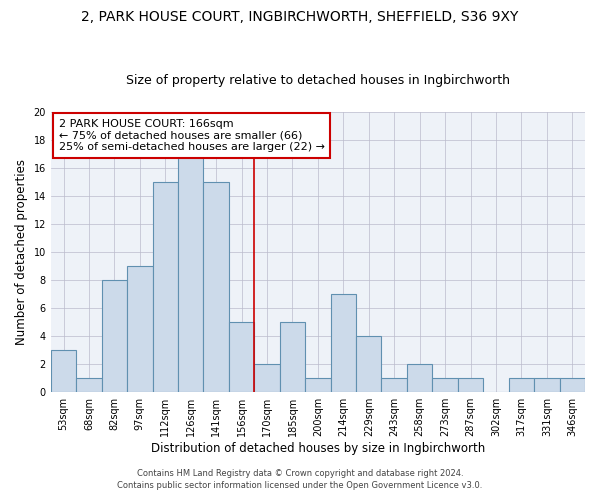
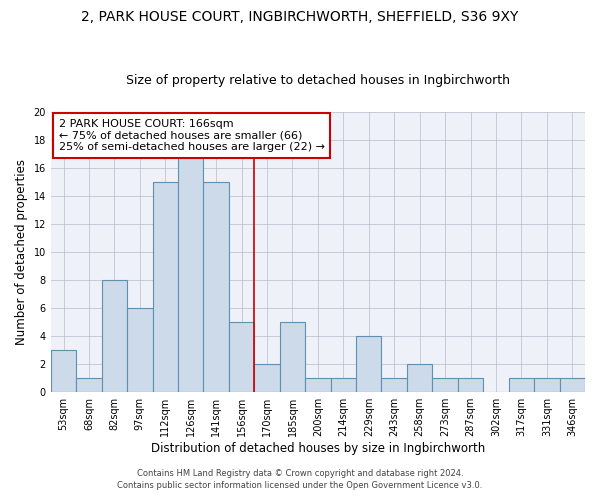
97sqm: 9 -> 6
214sqm: 7 -> 1
